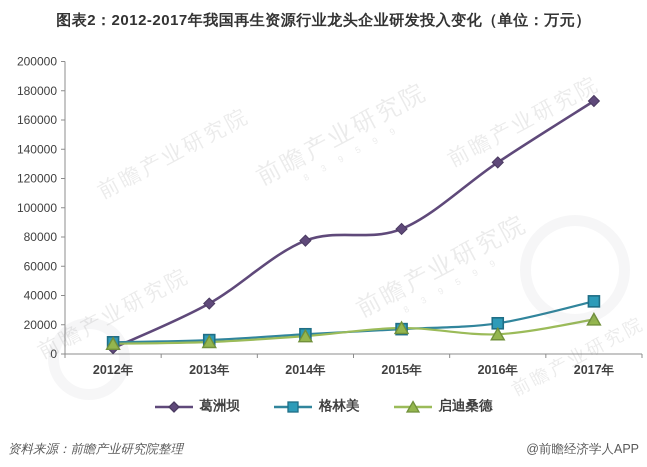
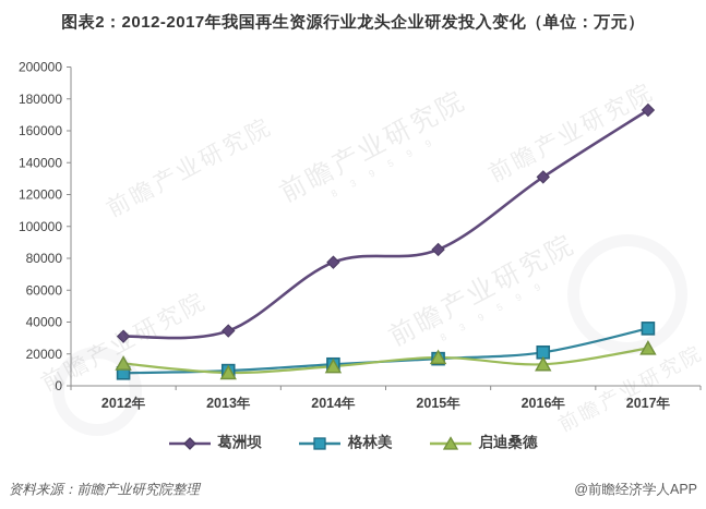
葛洲坝/2012年: 4000 -> 31000
启迪桑德/2012年: 7000 -> 14000
